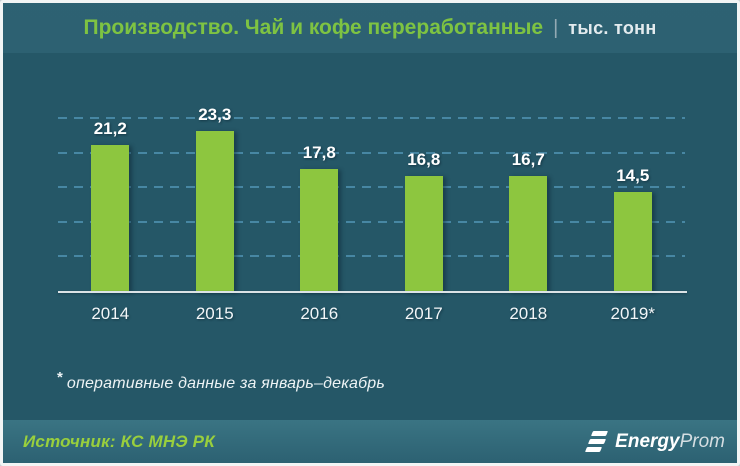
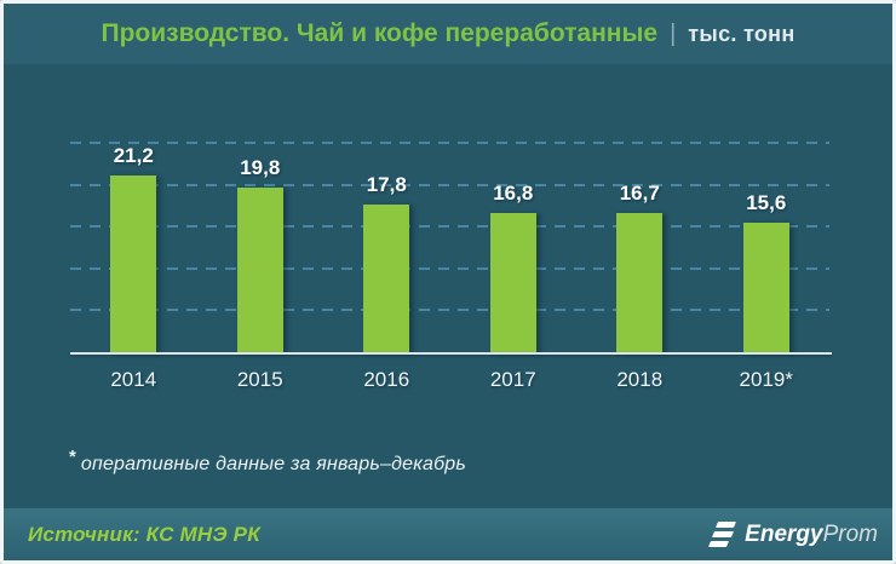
2015: 23,3 -> 19,8
2019*: 14,5 -> 15,6
